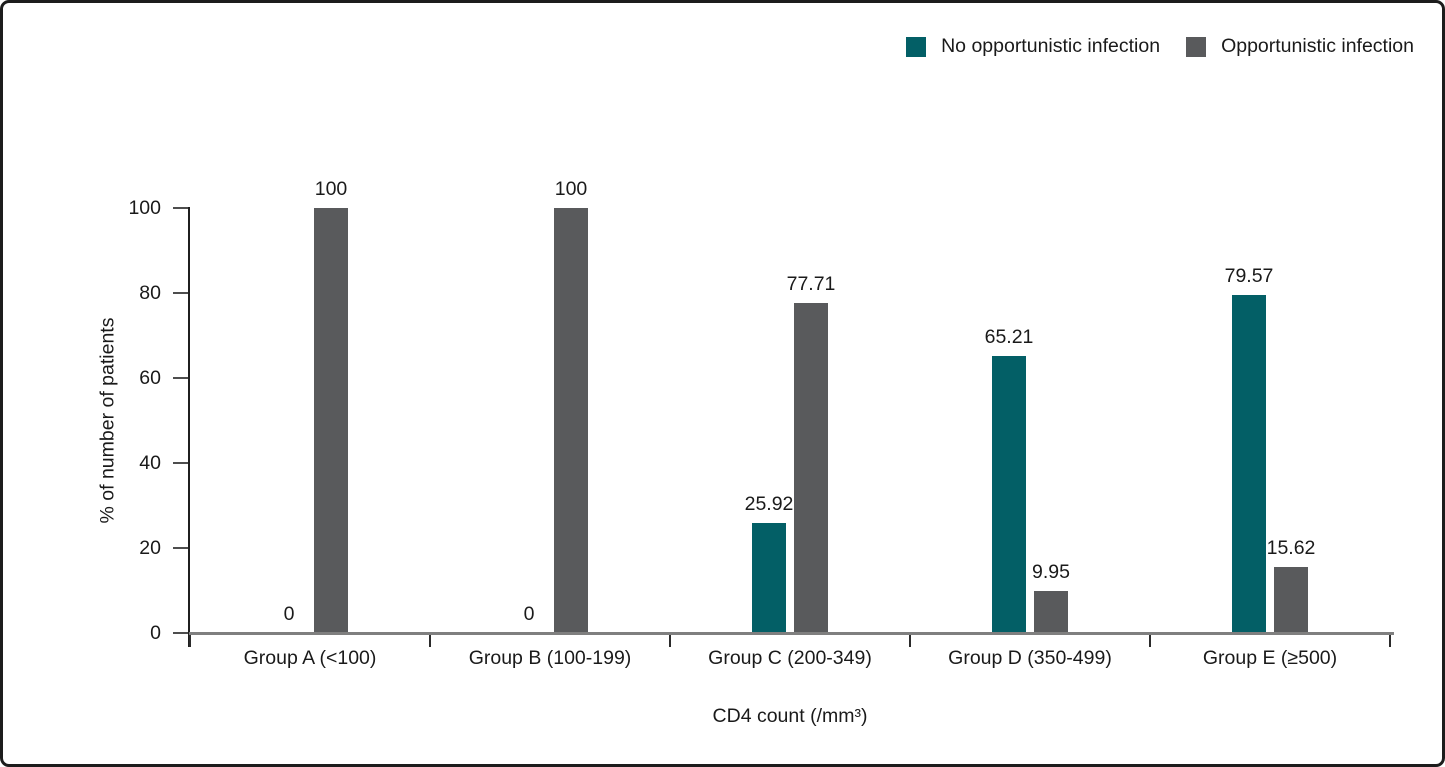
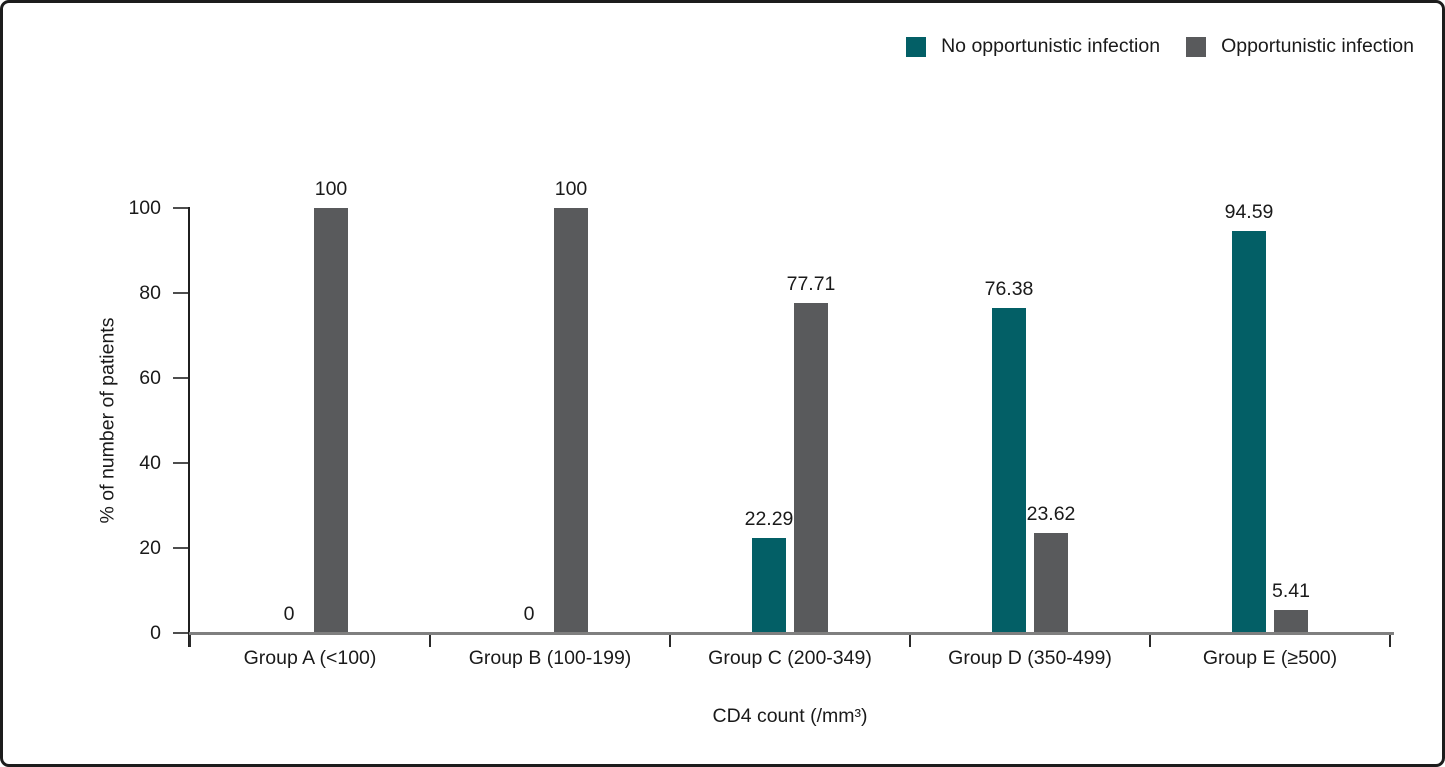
No opportunistic infection/Group C (200-349): 25.92 -> 22.29
No opportunistic infection/Group D (350-499): 65.21 -> 76.38
Opportunistic infection/Group D (350-499): 9.95 -> 23.62
No opportunistic infection/Group E (≥500): 79.57 -> 94.59
Opportunistic infection/Group E (≥500): 15.62 -> 5.41
